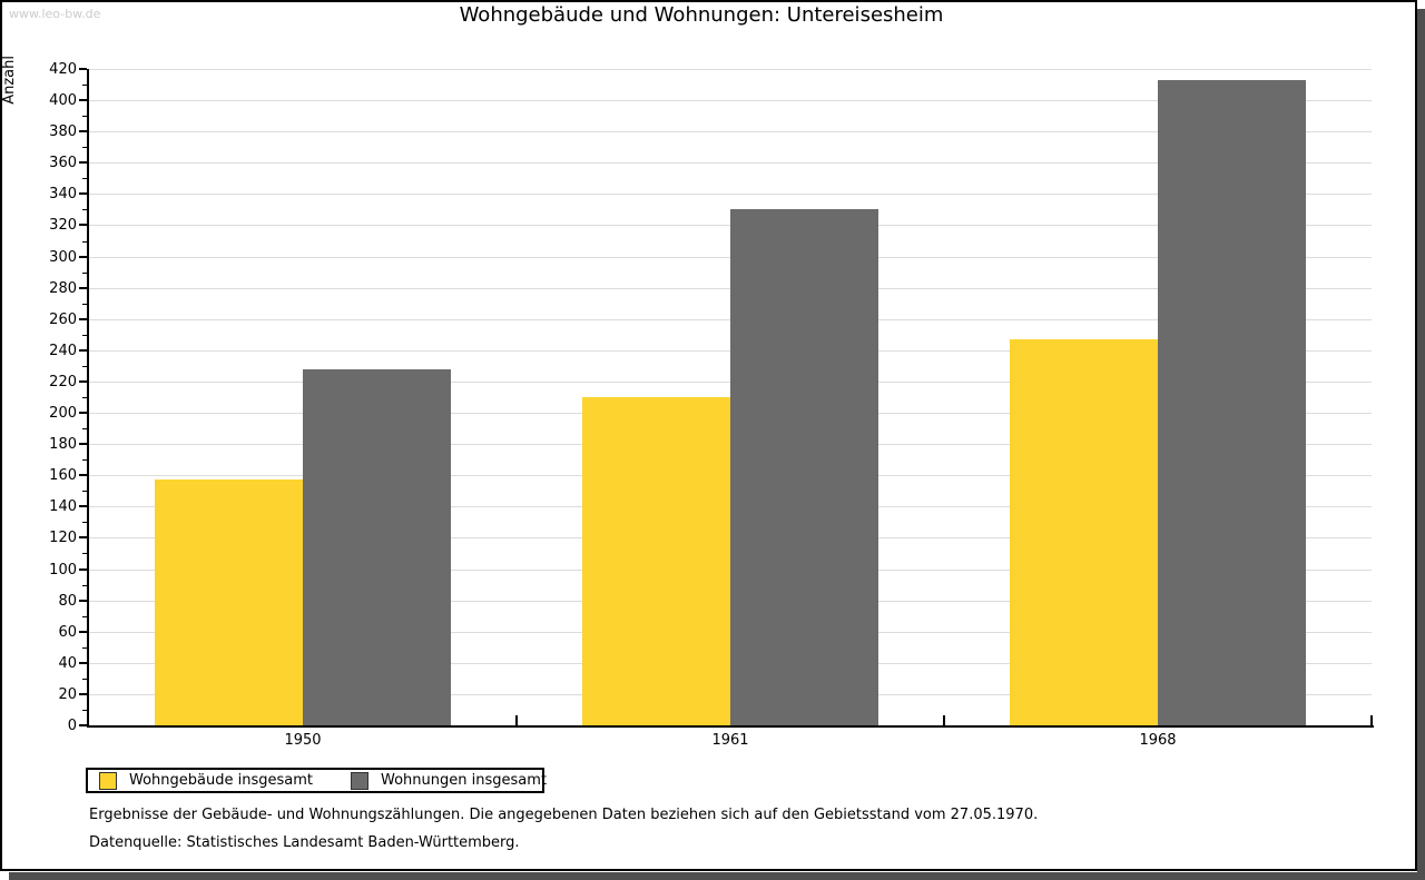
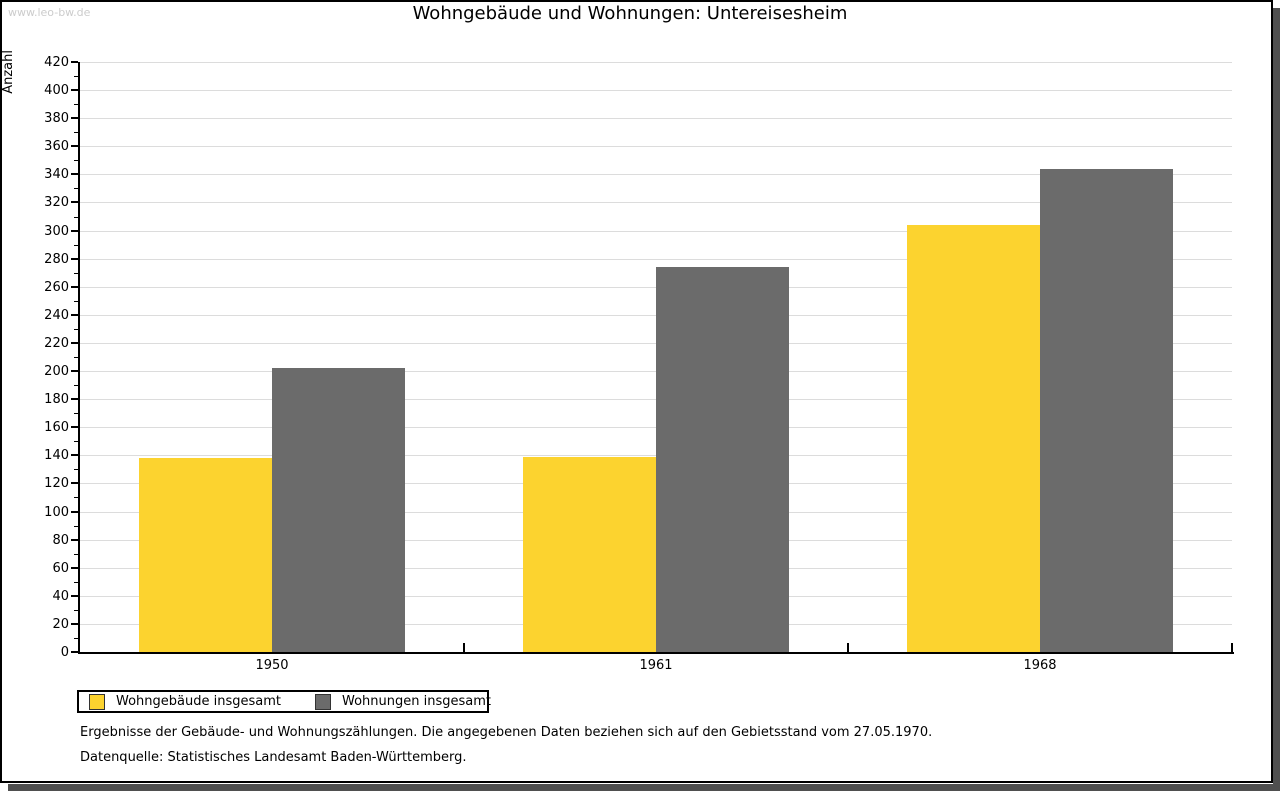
Wohngebäude insgesamt/1950: 157 -> 138
Wohnungen insgesamt/1950: 228 -> 202
Wohngebäude insgesamt/1961: 210 -> 139
Wohnungen insgesamt/1961: 330 -> 274
Wohngebäude insgesamt/1968: 247 -> 304
Wohnungen insgesamt/1968: 413 -> 344
